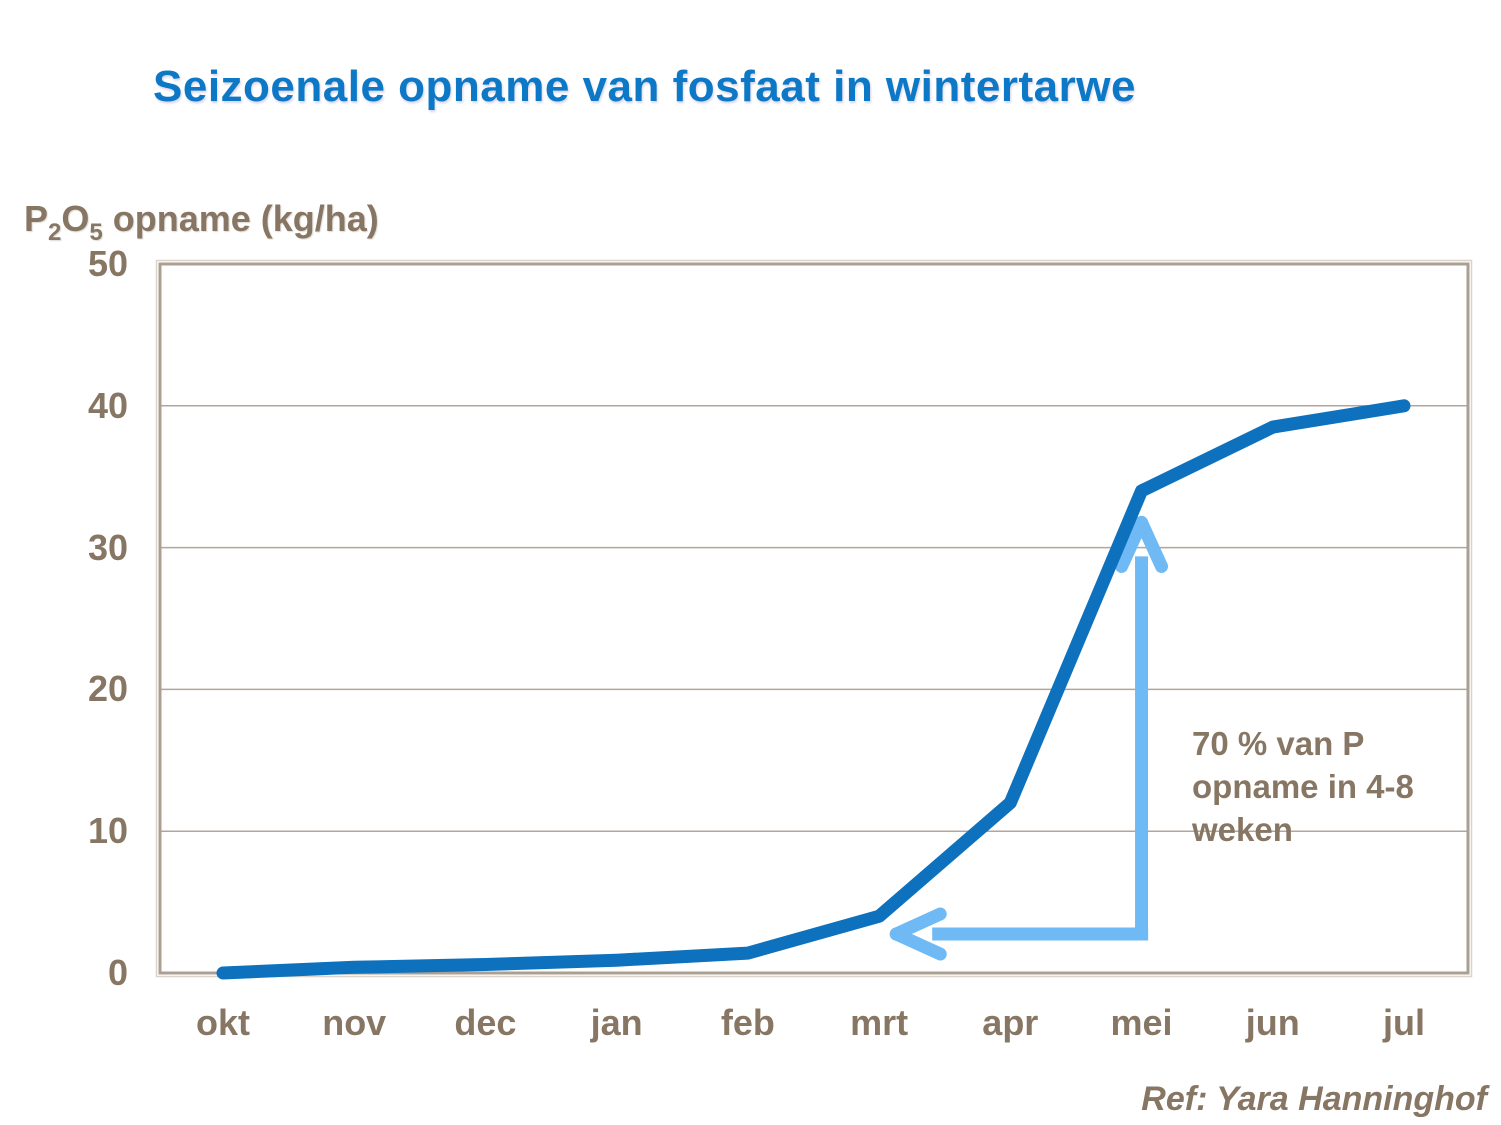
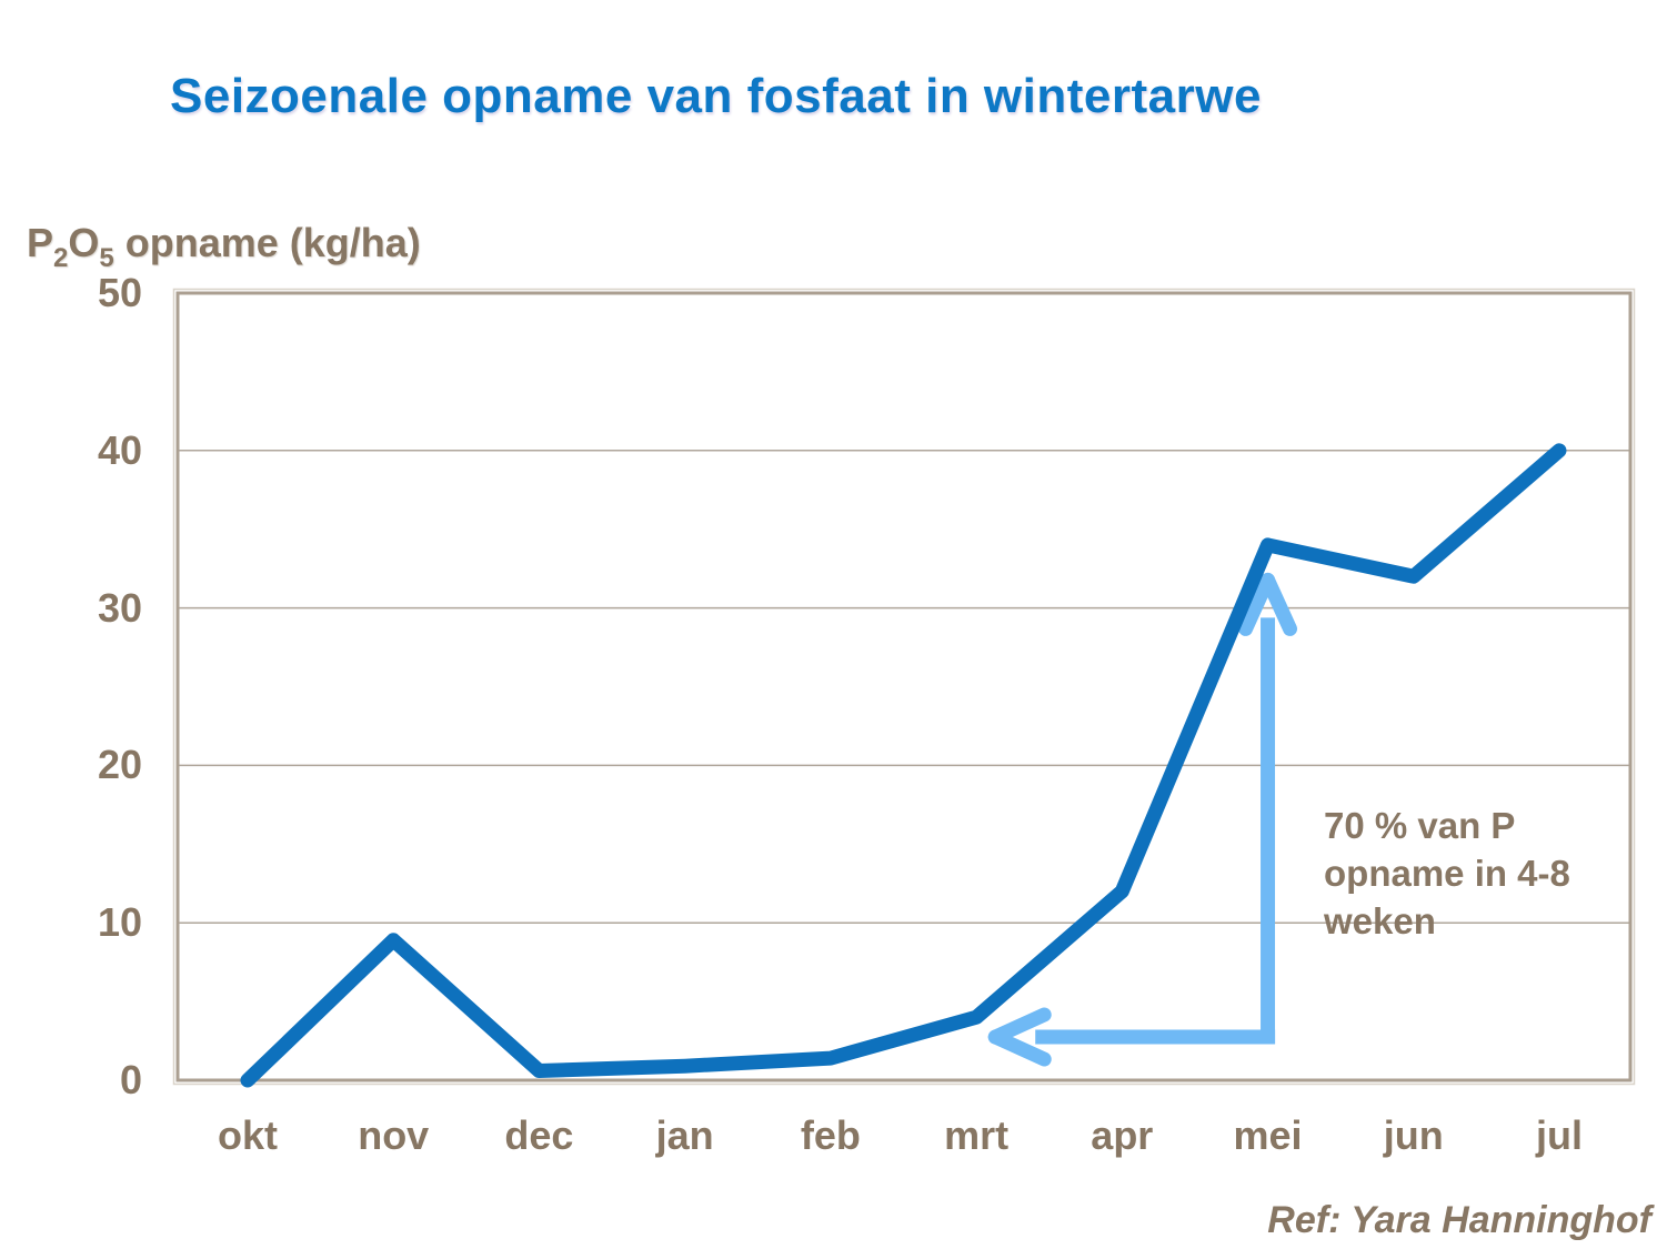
nov: 0.4 -> 8.9
jun: 38.5 -> 32.0
